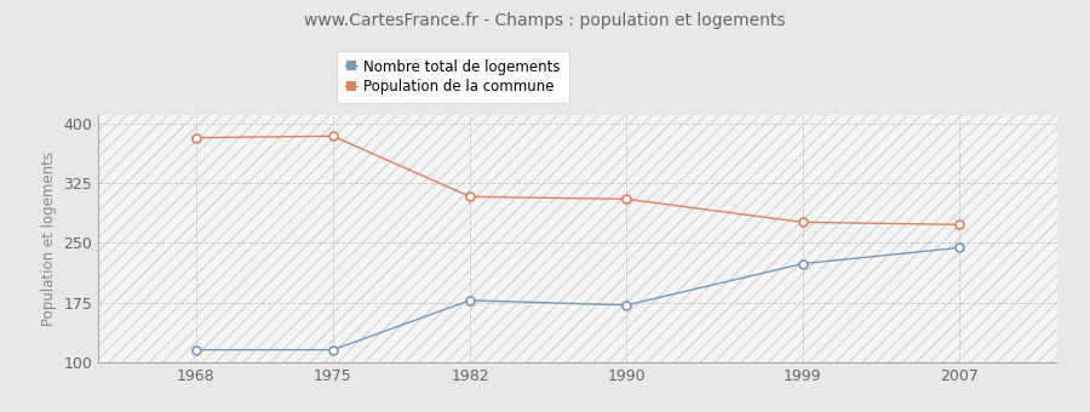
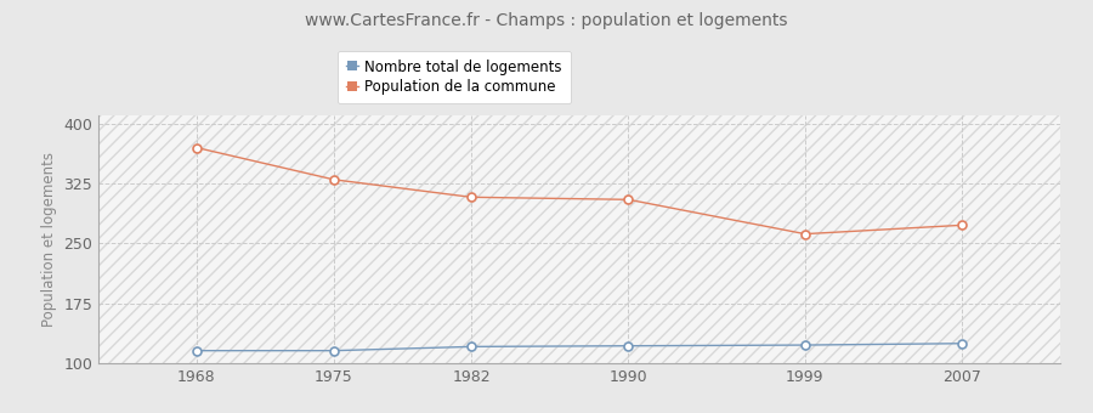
Population de la commune/1968: 382 -> 370
Population de la commune/1975: 384 -> 330
Nombre total de logements/1982: 178 -> 121
Nombre total de logements/1990: 172 -> 122
Nombre total de logements/1999: 224 -> 123
Population de la commune/1999: 276 -> 262
Nombre total de logements/2007: 244 -> 125
